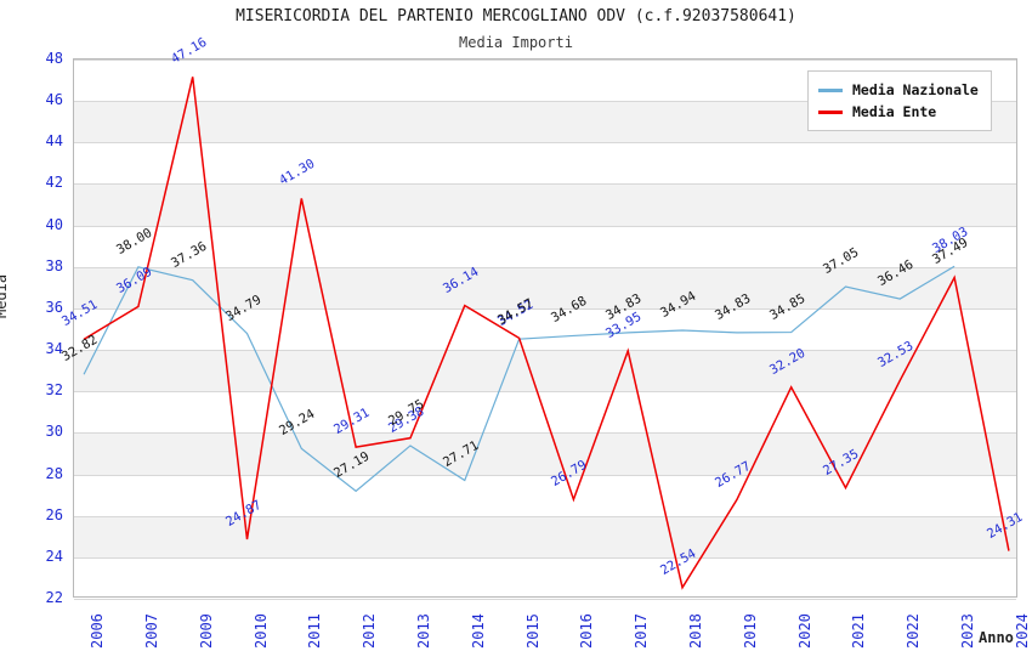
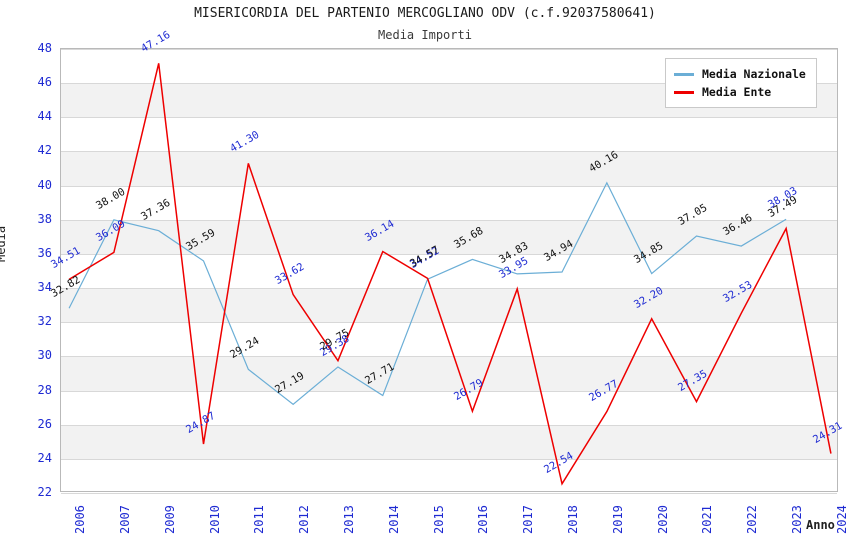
Media Nazionale/2010: 34.79 -> 35.59
Media Ente/2012: 29.31 -> 33.62
Media Nazionale/2016: 34.68 -> 35.68
Media Nazionale/2019: 34.83 -> 40.16
